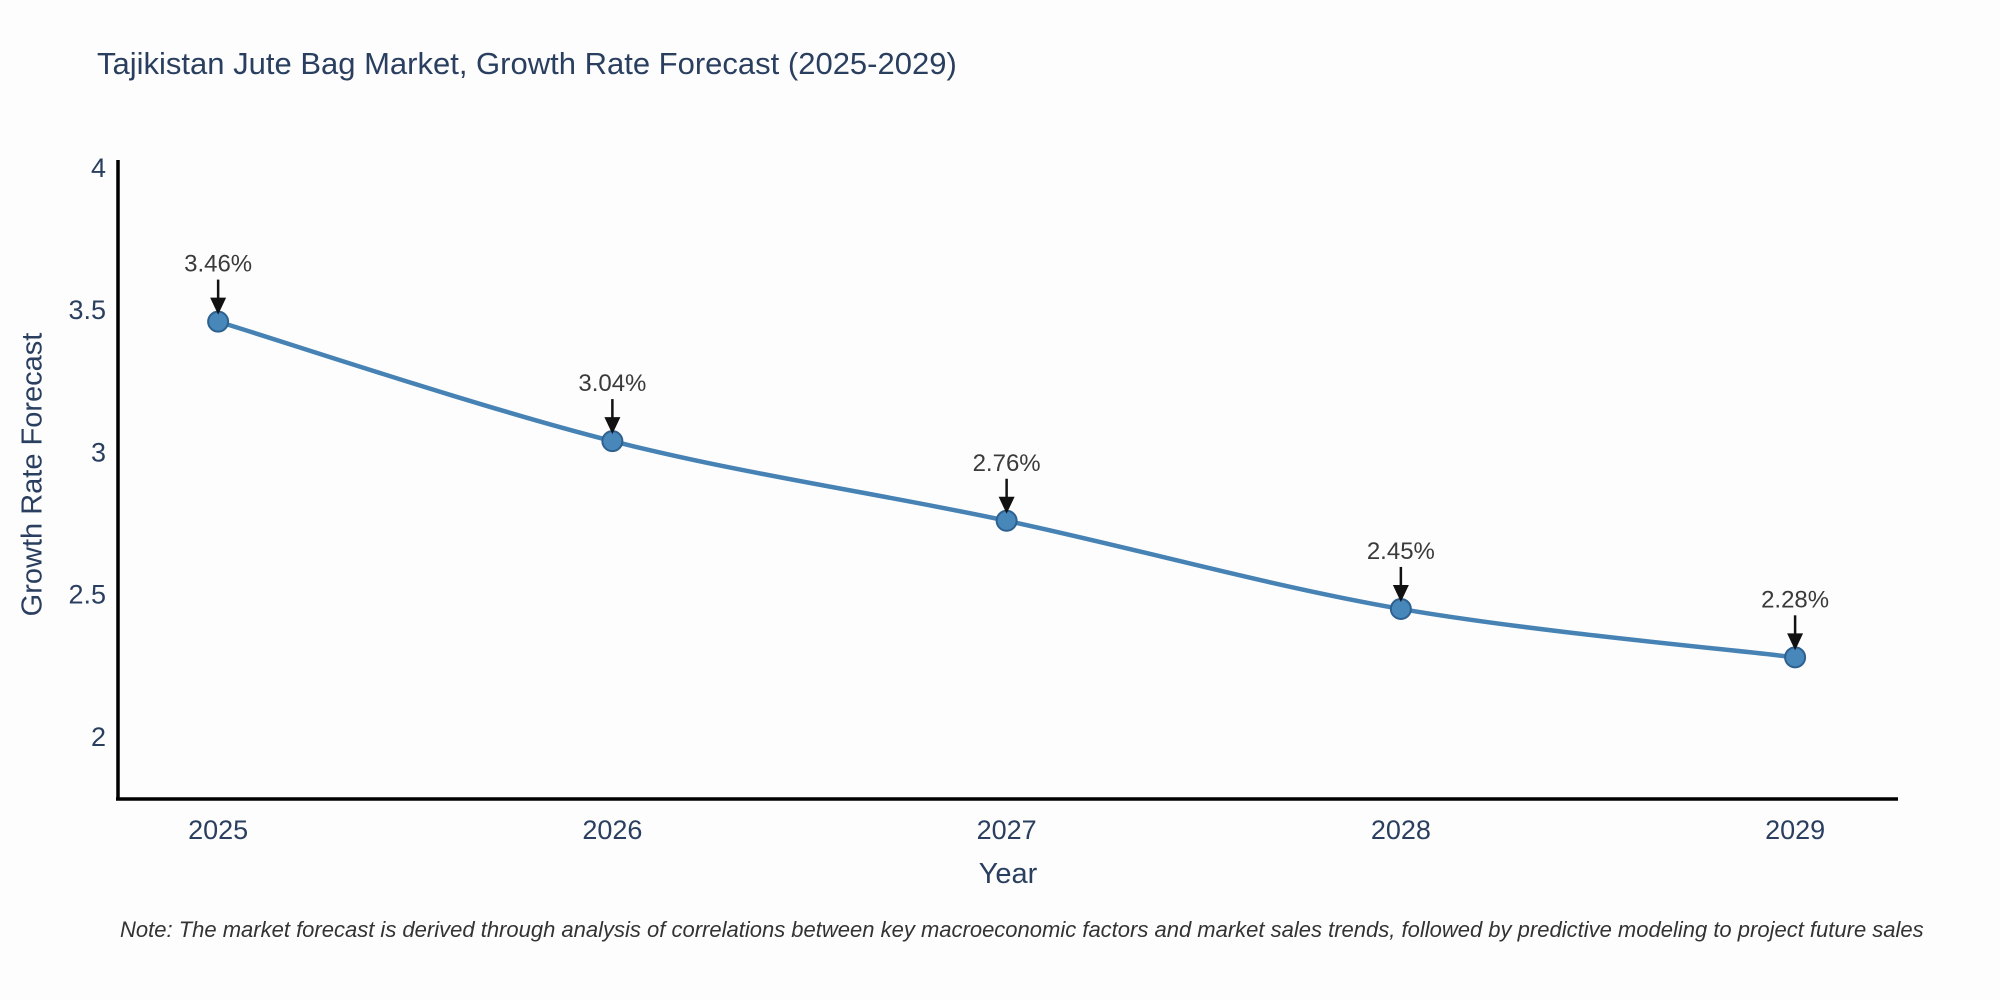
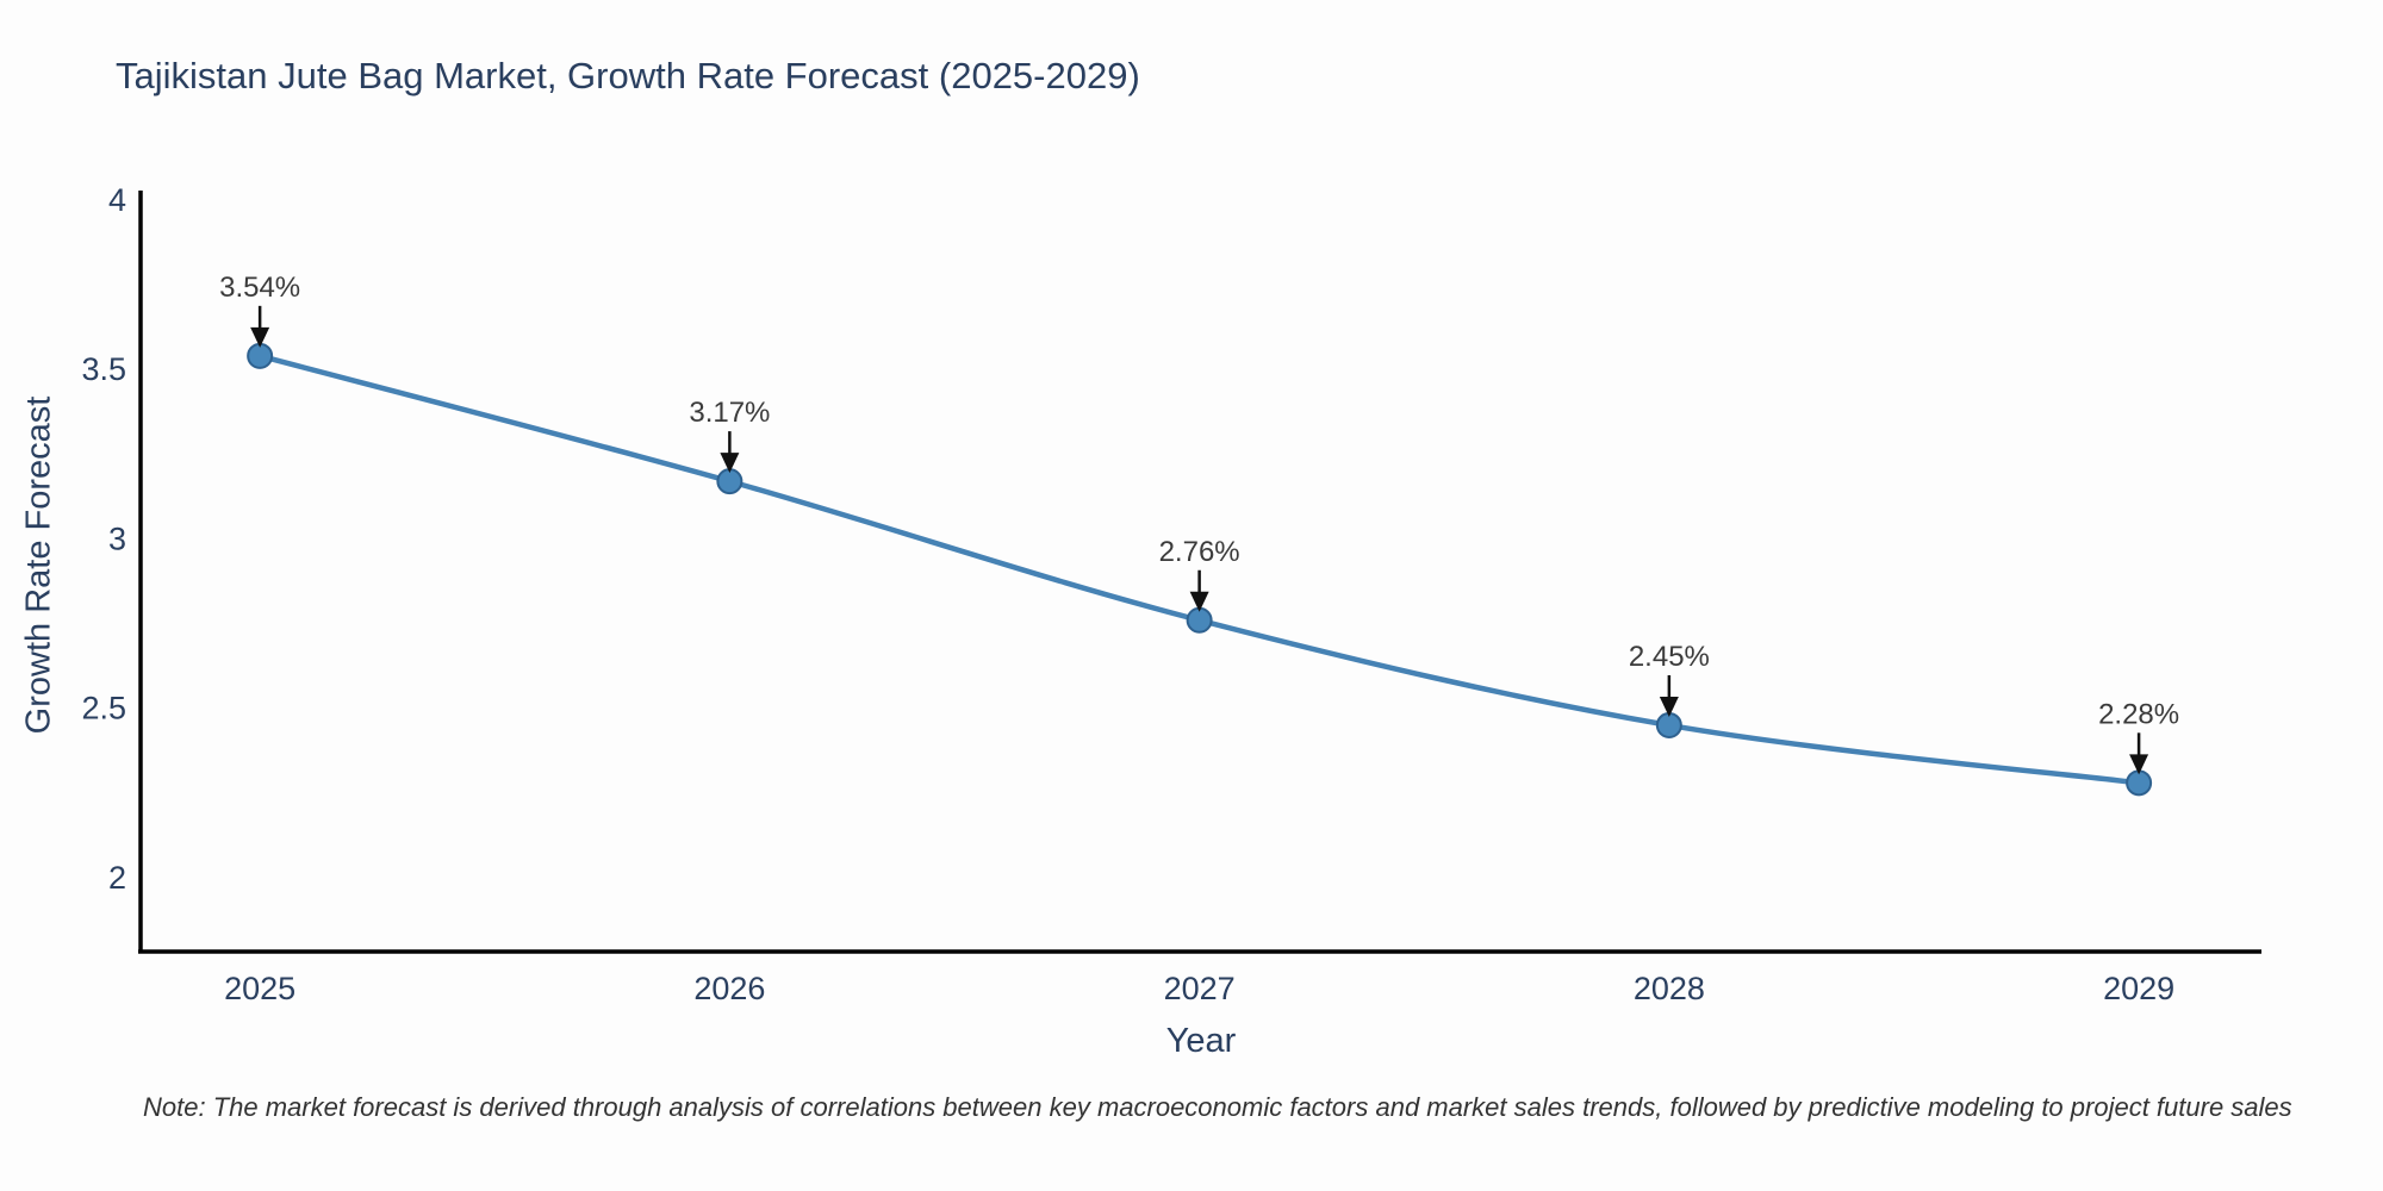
2025: 3.46% -> 3.54%
2026: 3.04% -> 3.17%
